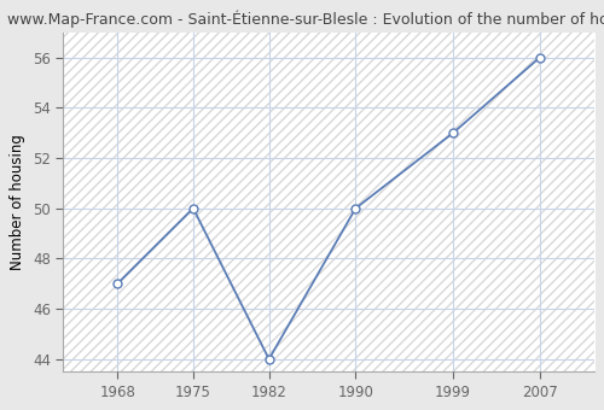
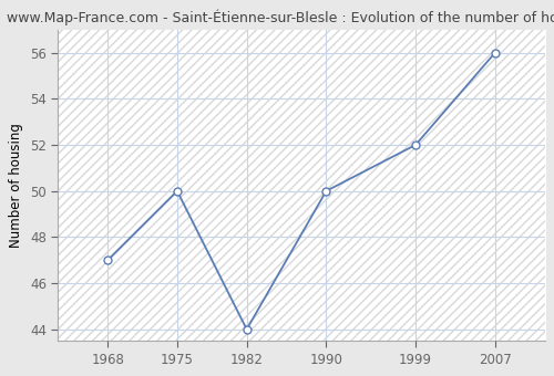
1999: 53 -> 52
